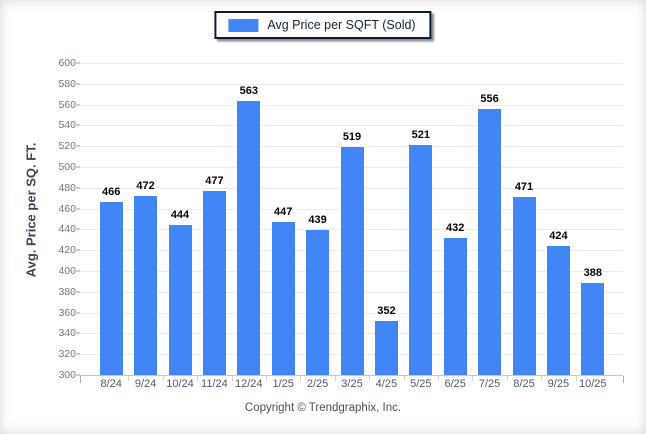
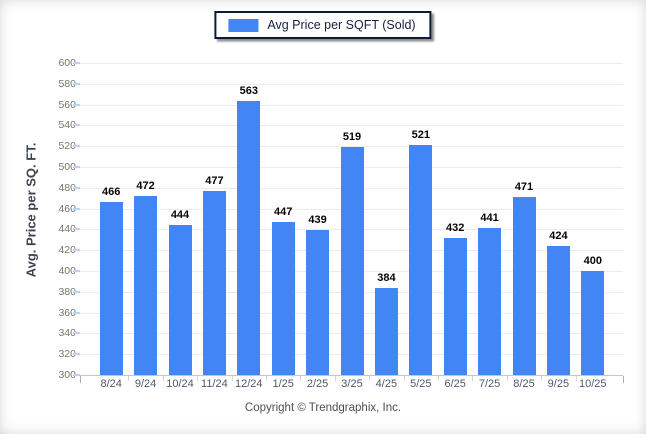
4/25: 352 -> 384
7/25: 556 -> 441
10/25: 388 -> 400
